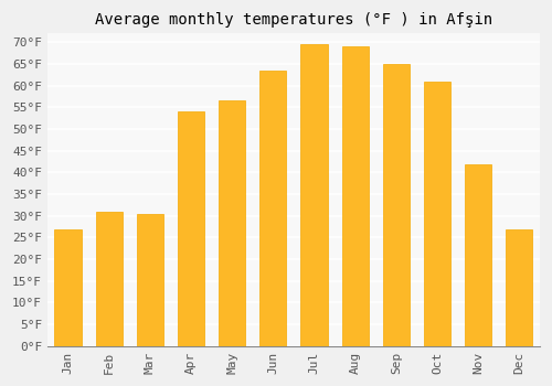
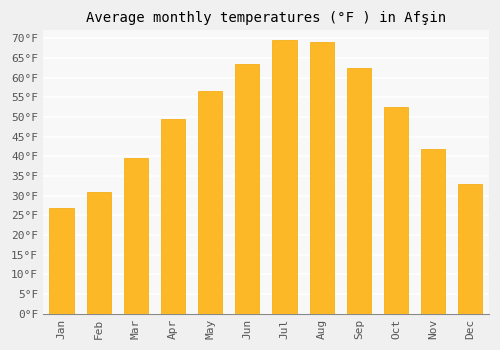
Mar: 30.5°F -> 39.5°F
Apr: 54.0°F -> 49.5°F
Sep: 65.0°F -> 62.5°F
Oct: 61.0°F -> 52.5°F
Dec: 27.0°F -> 33.0°F
